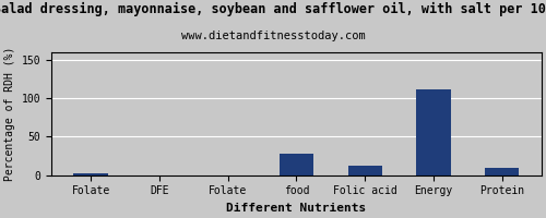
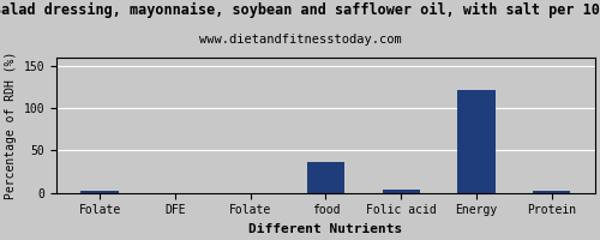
food: 28 -> 36
Folic acid: 12 -> 3
Energy: 112 -> 122
Protein: 10 -> 2
